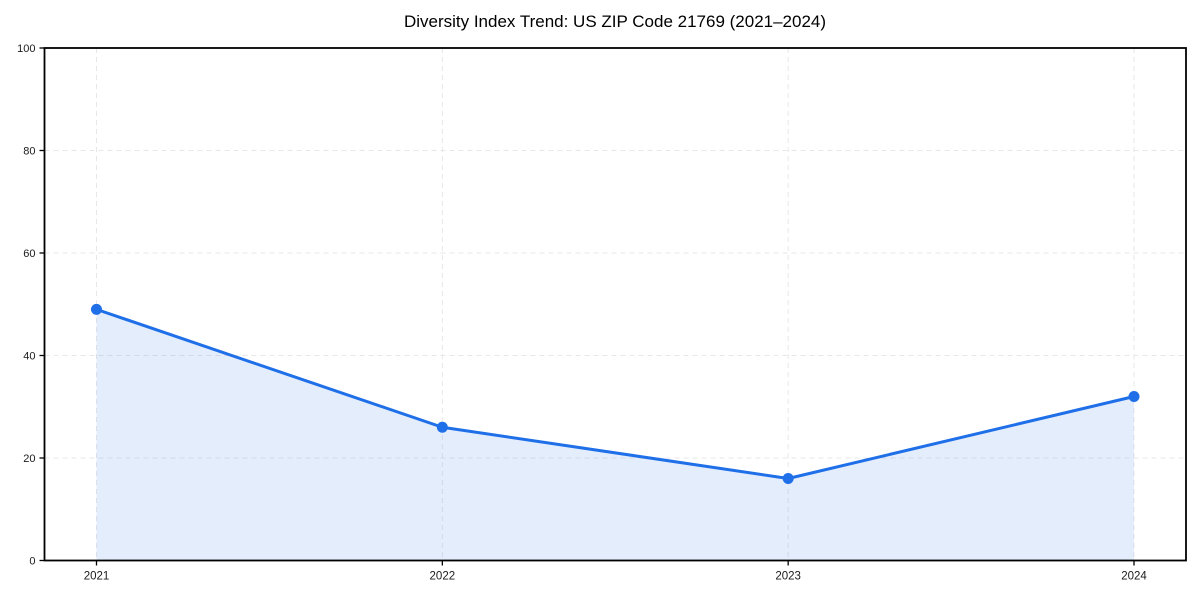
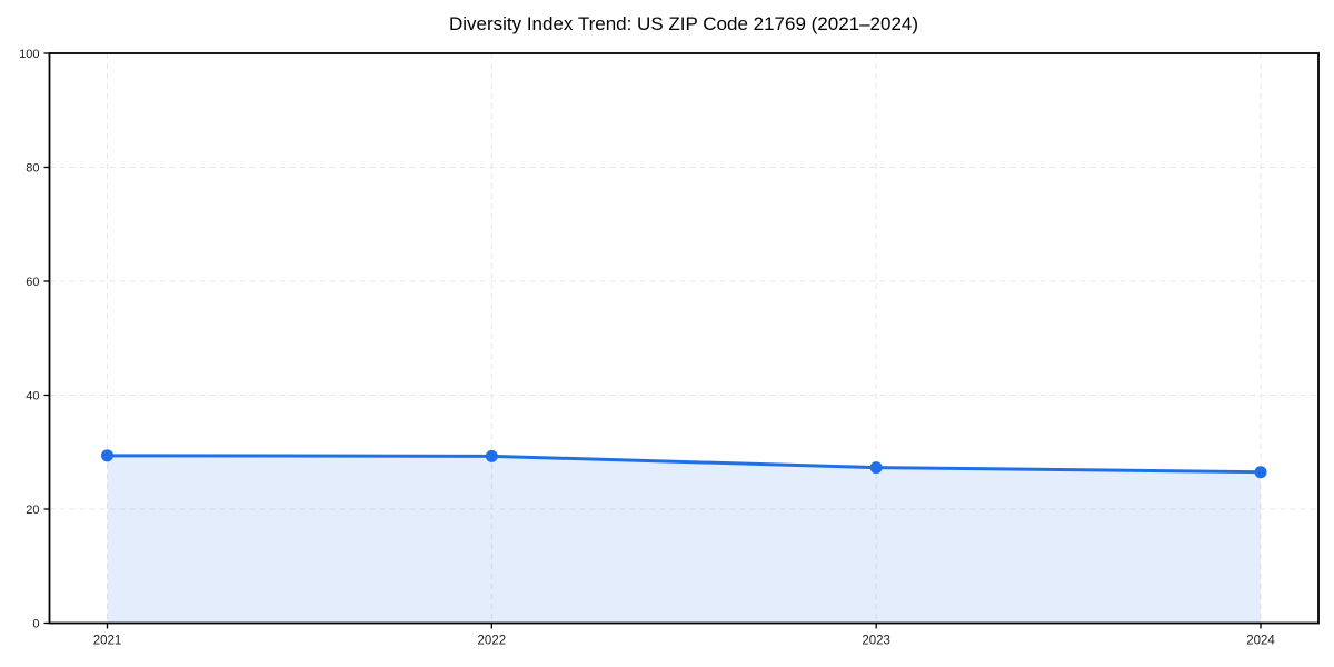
2021: 49 -> 29
2022: 26 -> 29
2023: 16 -> 27
2024: 32 -> 26
